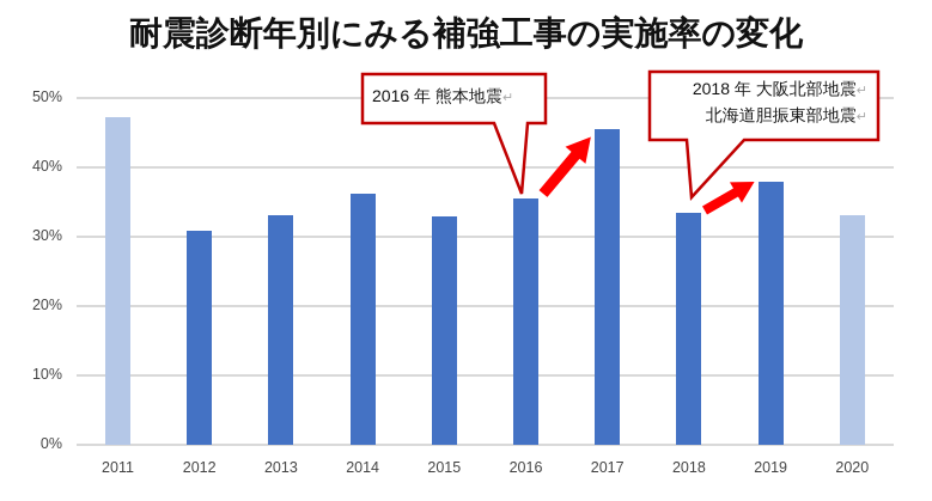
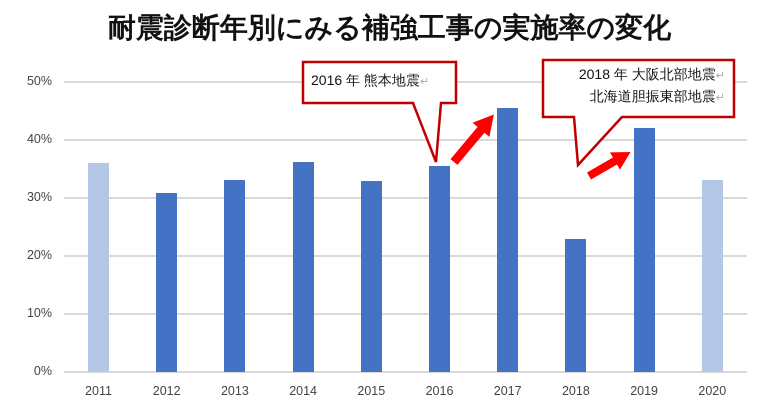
2011: 47% -> 36%
2018: 33% -> 23%
2019: 38% -> 42%
